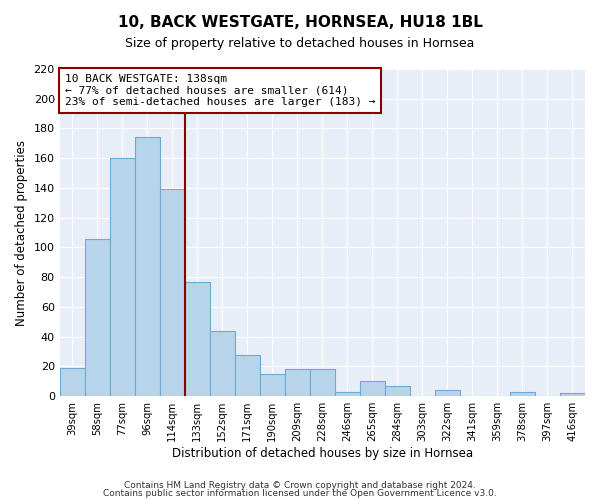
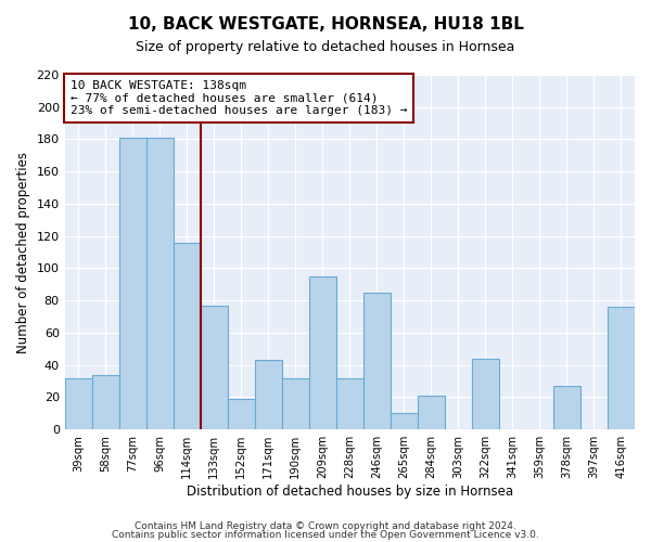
39sqm: 19 -> 32
58sqm: 106 -> 34
77sqm: 160 -> 181
96sqm: 174 -> 181
114sqm: 139 -> 116
152sqm: 44 -> 19
171sqm: 28 -> 43
190sqm: 15 -> 32
209sqm: 18 -> 95
228sqm: 18 -> 32
246sqm: 3 -> 85
284sqm: 7 -> 21
322sqm: 4 -> 44
378sqm: 3 -> 27
416sqm: 2 -> 76
